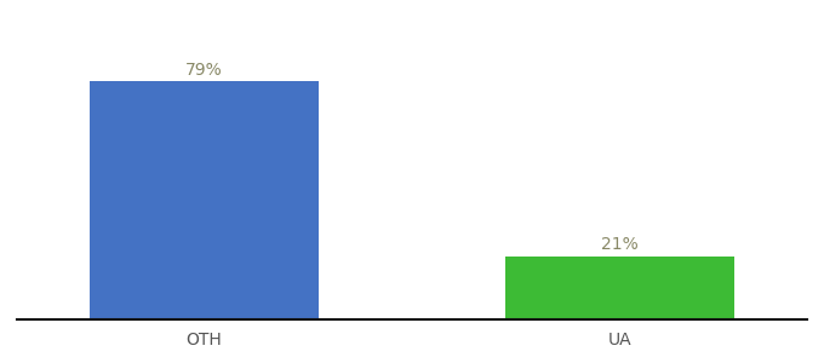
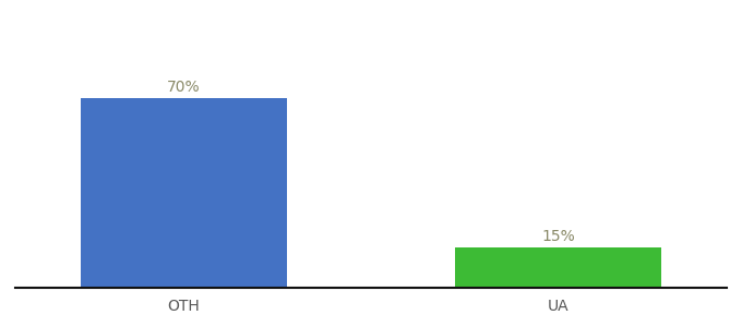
OTH: 79% -> 70%
UA: 21% -> 15%
